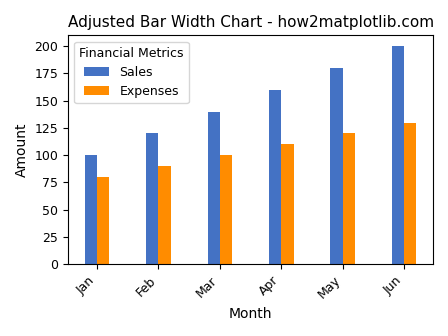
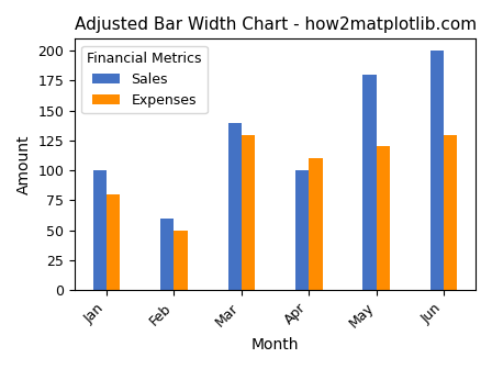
Sales/Feb: 120 -> 60
Expenses/Feb: 90 -> 50
Expenses/Mar: 100 -> 130
Sales/Apr: 160 -> 100
